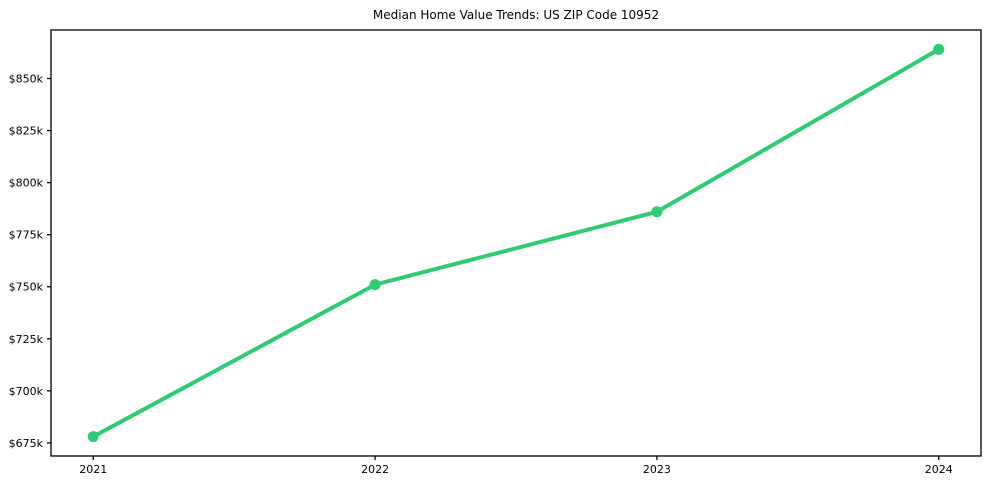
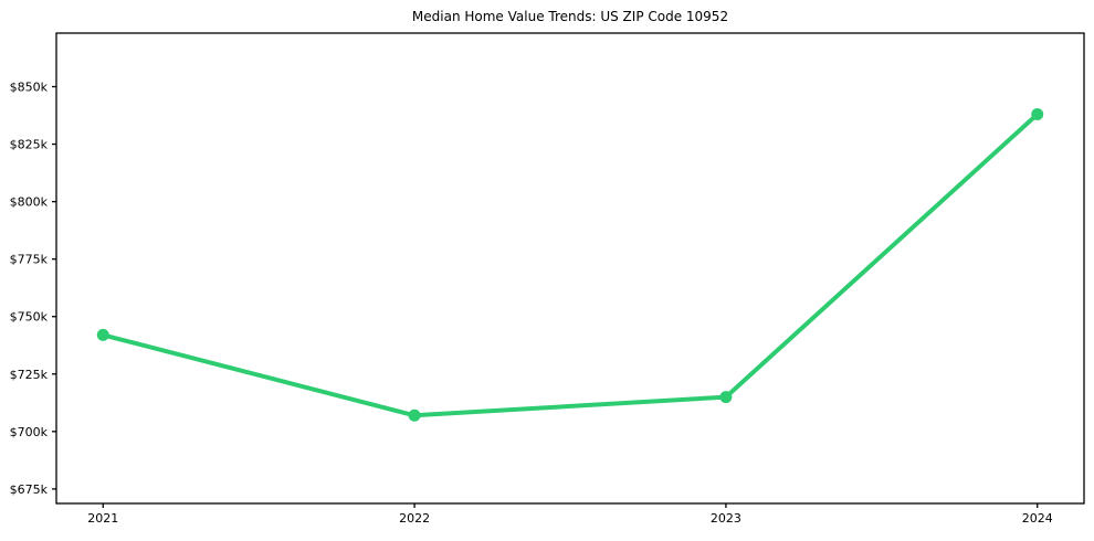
2021: $678k -> $742k
2022: $751k -> $707k
2023: $786k -> $715k
2024: $864k -> $838k
